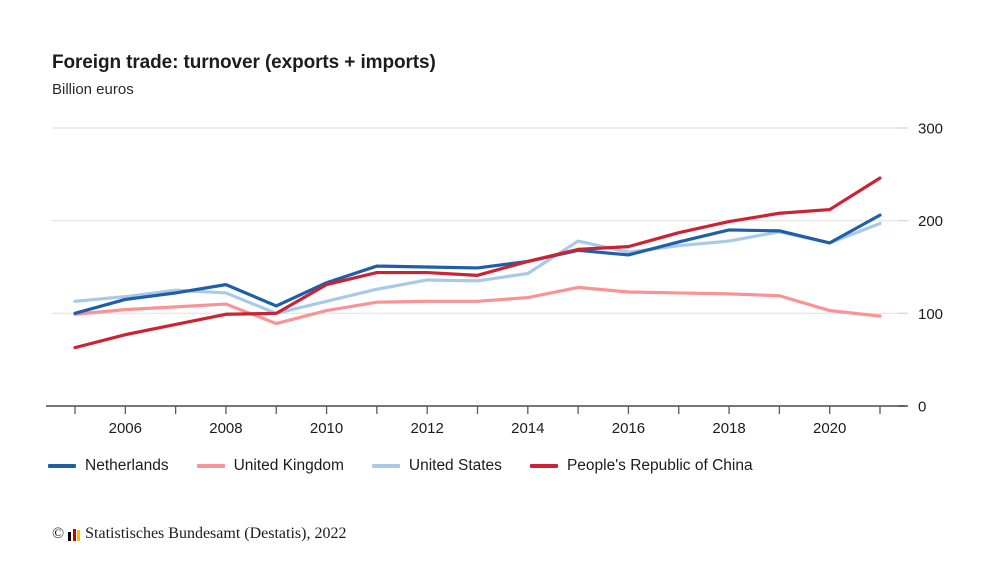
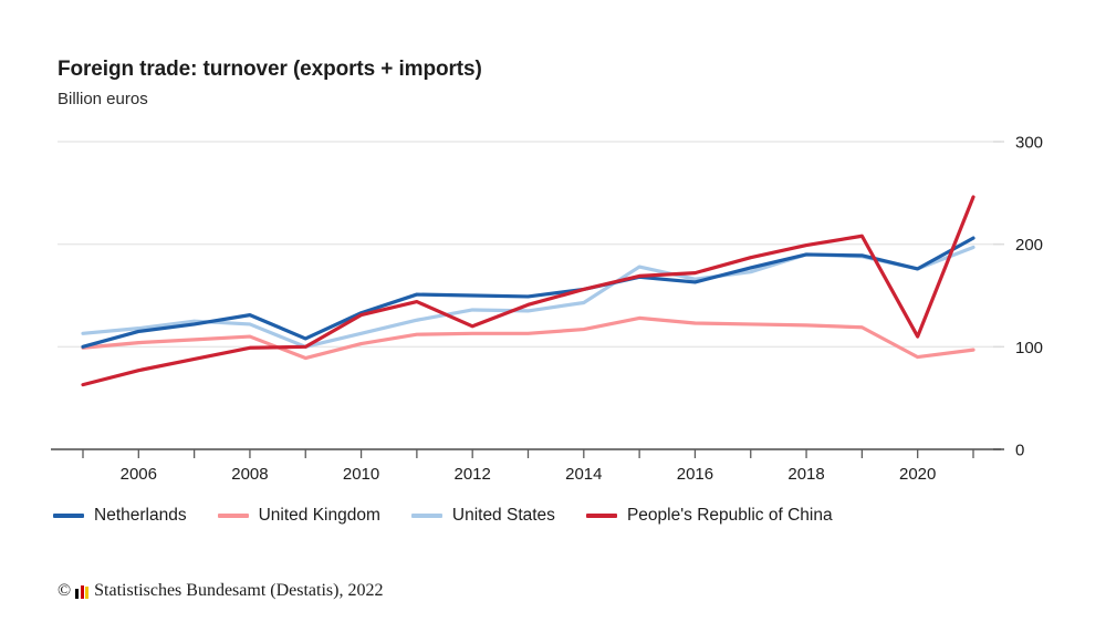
People's Republic of China/2012: 140 -> 120
United States/2018: 180 -> 190
United Kingdom/2020: 100 -> 90
People's Republic of China/2020: 210 -> 110
